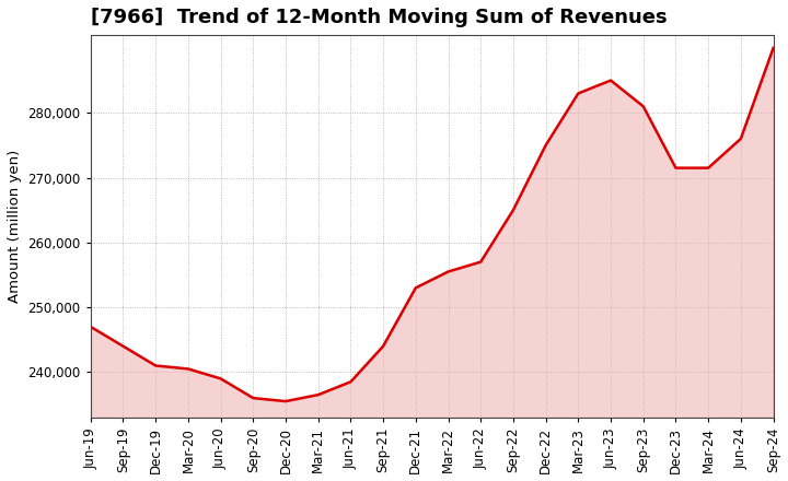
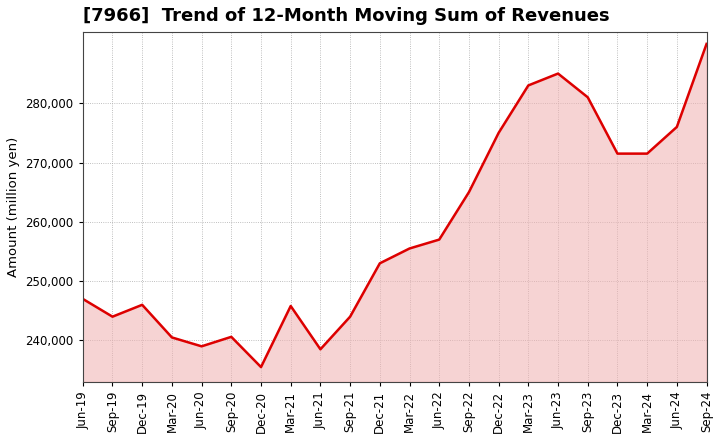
Dec-19: 241,000 -> 246,000
Sep-20: 236,000 -> 240,600
Mar-21: 236,500 -> 245,800
